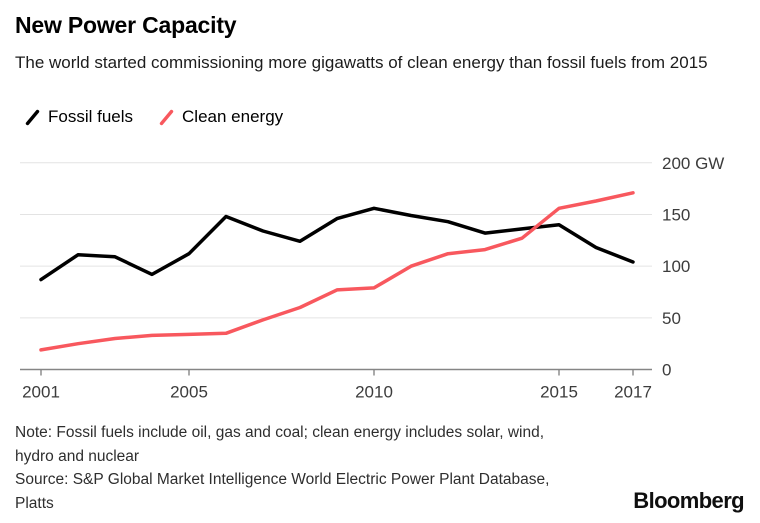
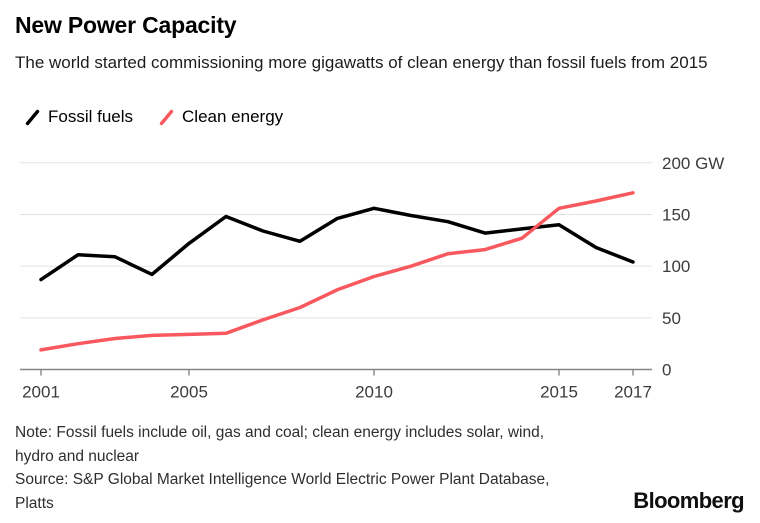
Fossil fuels/2005: 112 -> 122
Clean energy/2010: 79 -> 90
